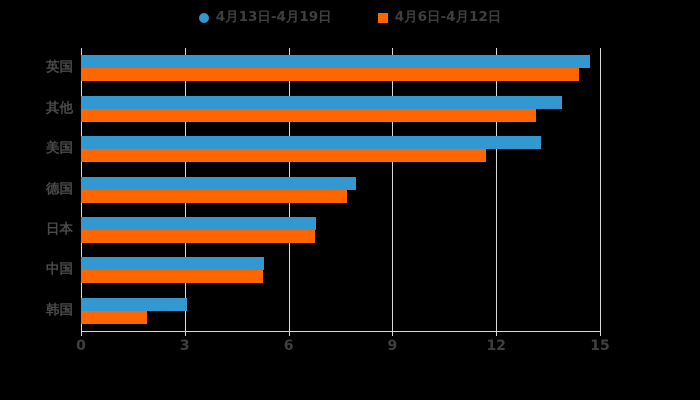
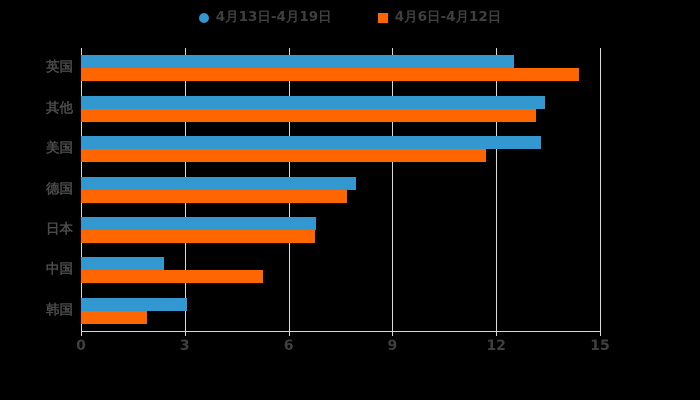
4月13日-4月19日/英国: 14.7 -> 12.5
4月13日-4月19日/其他: 13.9 -> 13.4
4月13日-4月19日/中国: 5.3 -> 2.4
